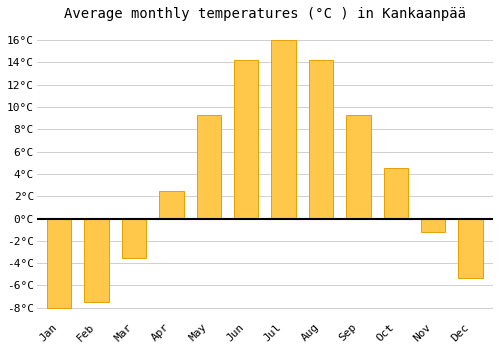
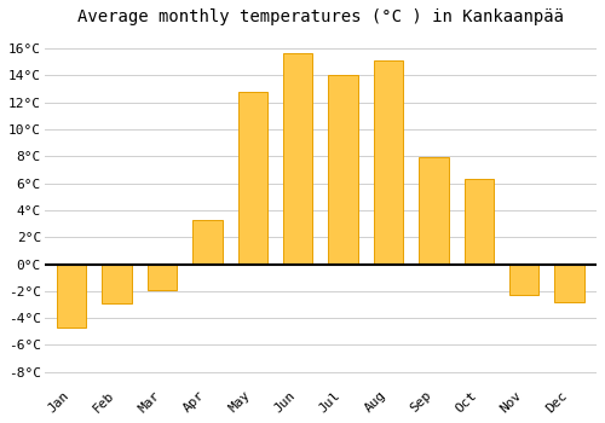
Jan: -8.0°C -> -4.7°C
Feb: -7.5°C -> -2.9°C
Mar: -3.5°C -> -1.9°C
Apr: 2.5°C -> 3.3°C
May: 9.3°C -> 12.8°C
Jun: 14.2°C -> 15.7°C
Jul: 16.0°C -> 14.0°C
Aug: 14.2°C -> 15.1°C
Sep: 9.3°C -> 7.9°C
Oct: 4.5°C -> 6.3°C
Nov: -1.2°C -> -2.3°C
Dec: -5.3°C -> -2.8°C
